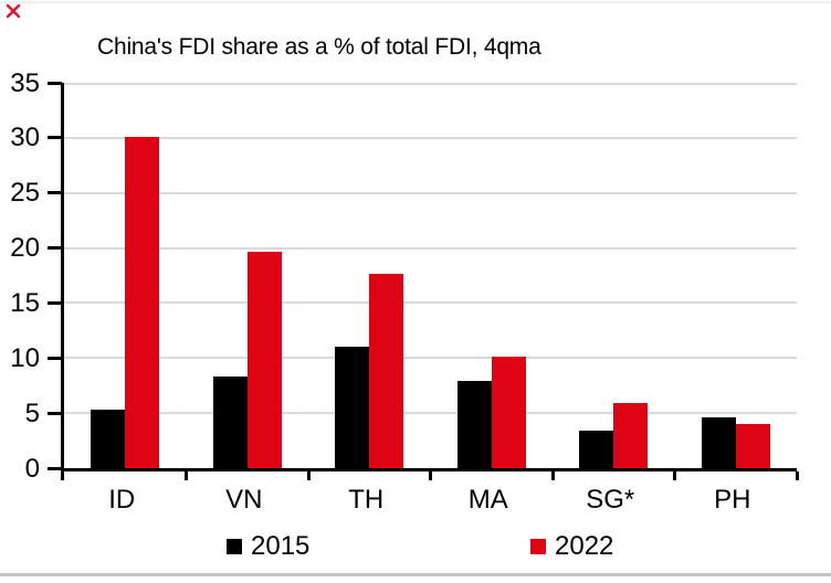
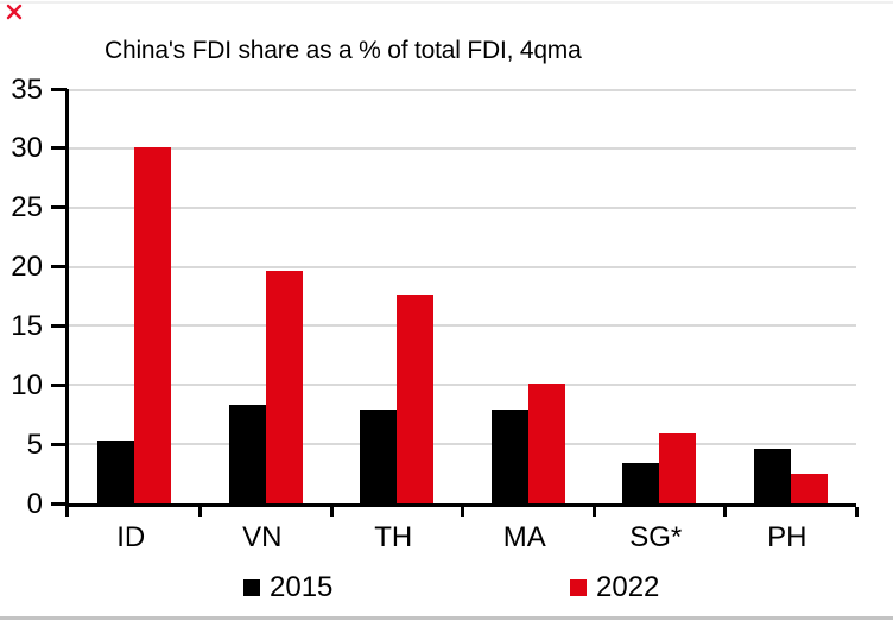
2015/TH: 11 -> 8
2022/PH: 4 -> 2
